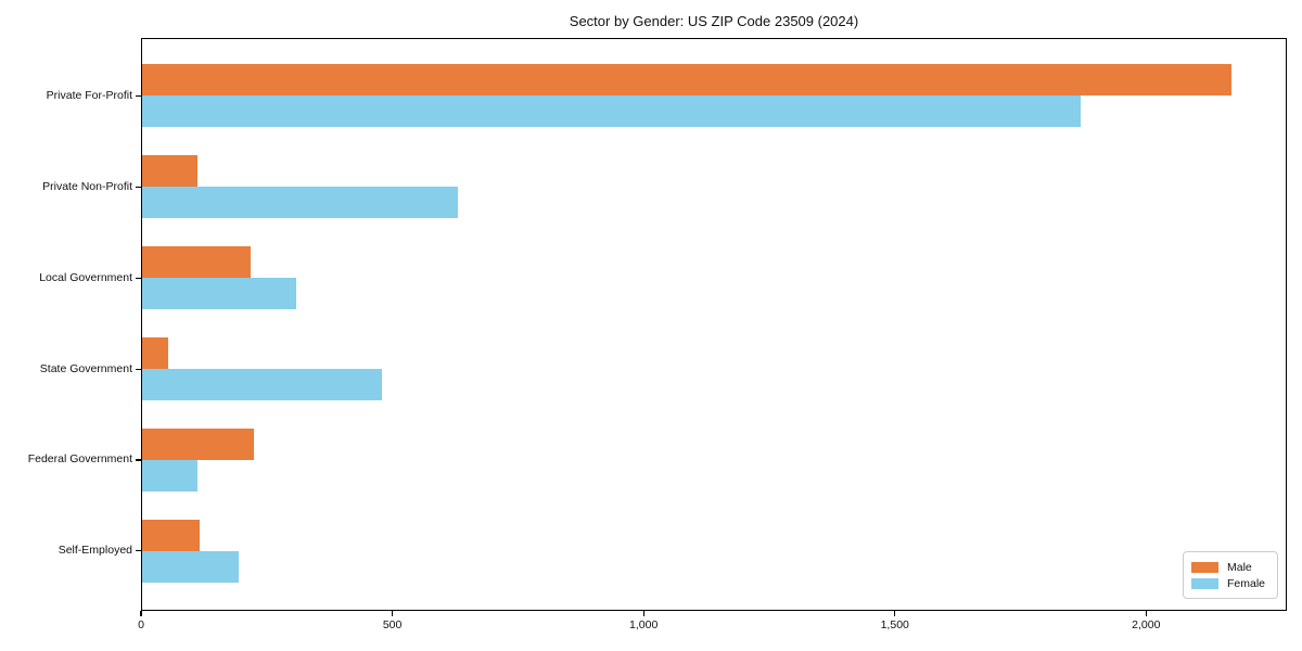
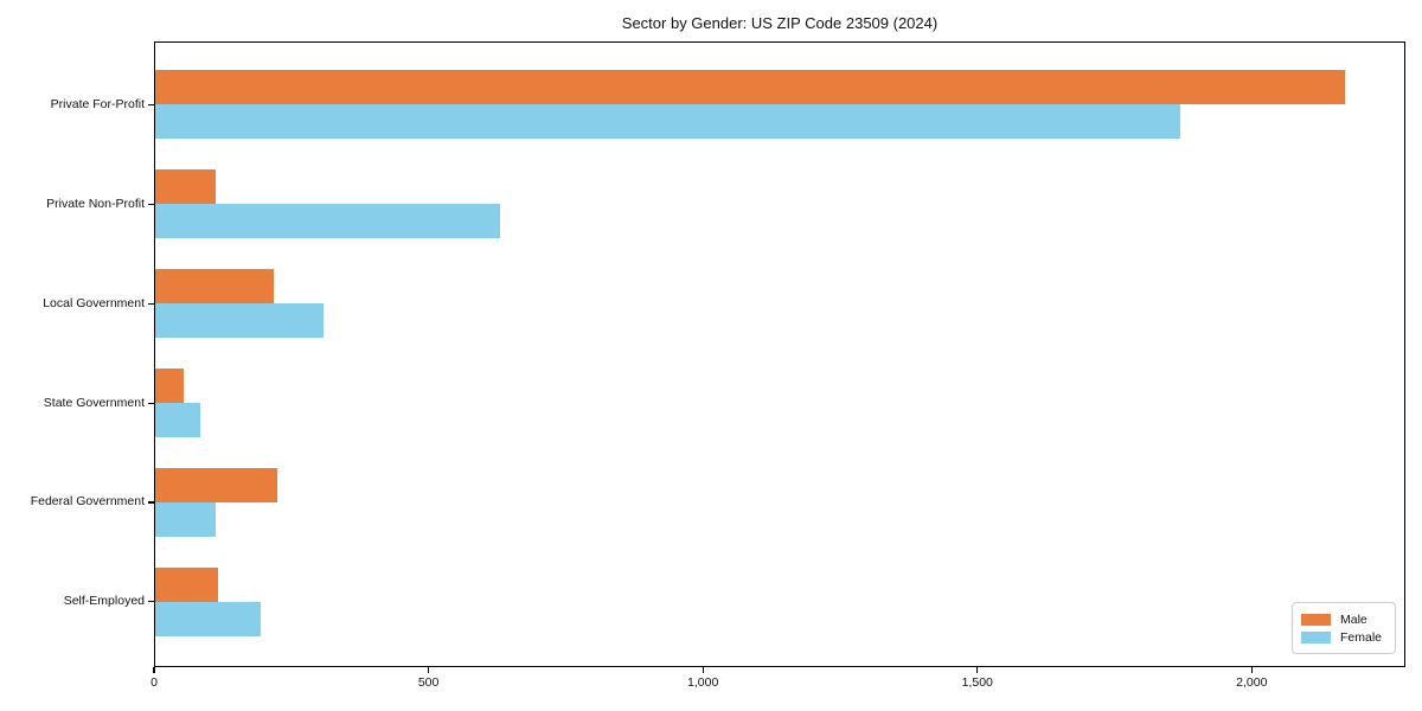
Female/State Government: 480 -> 80
